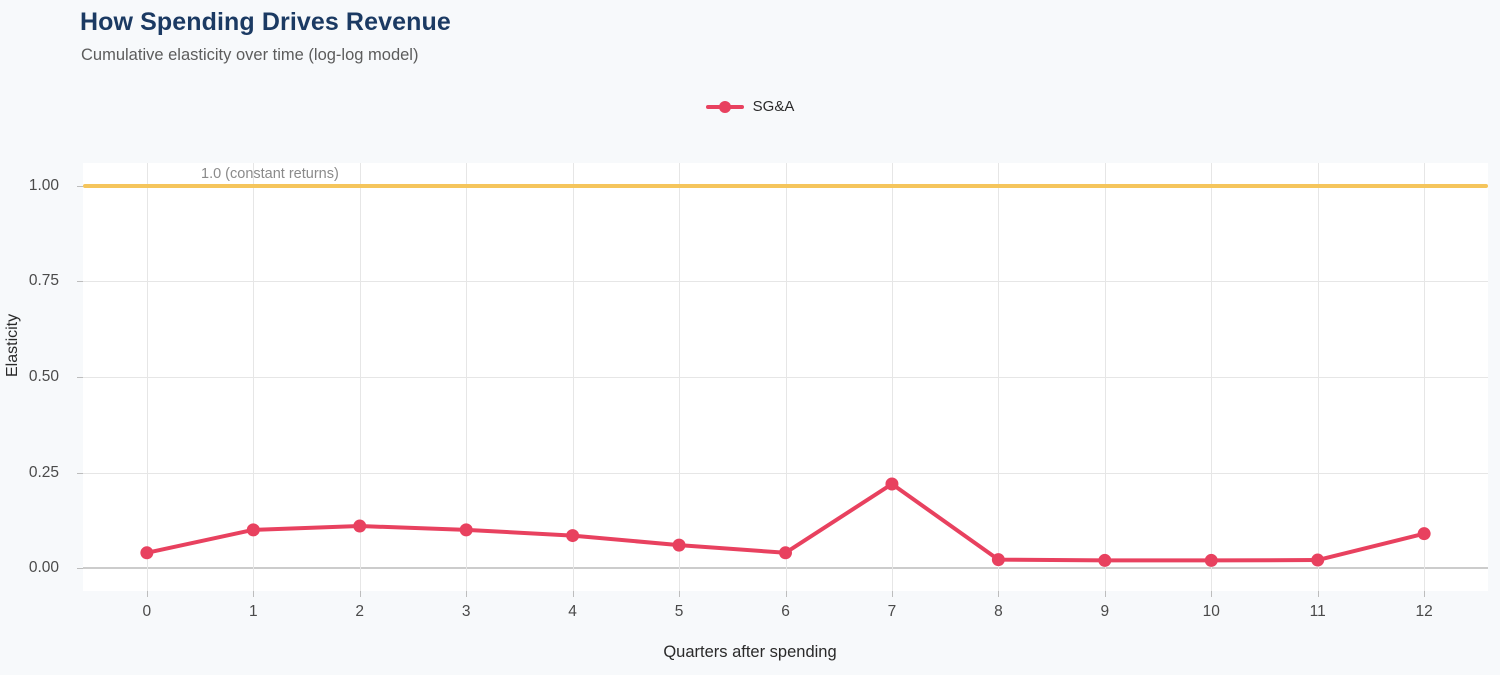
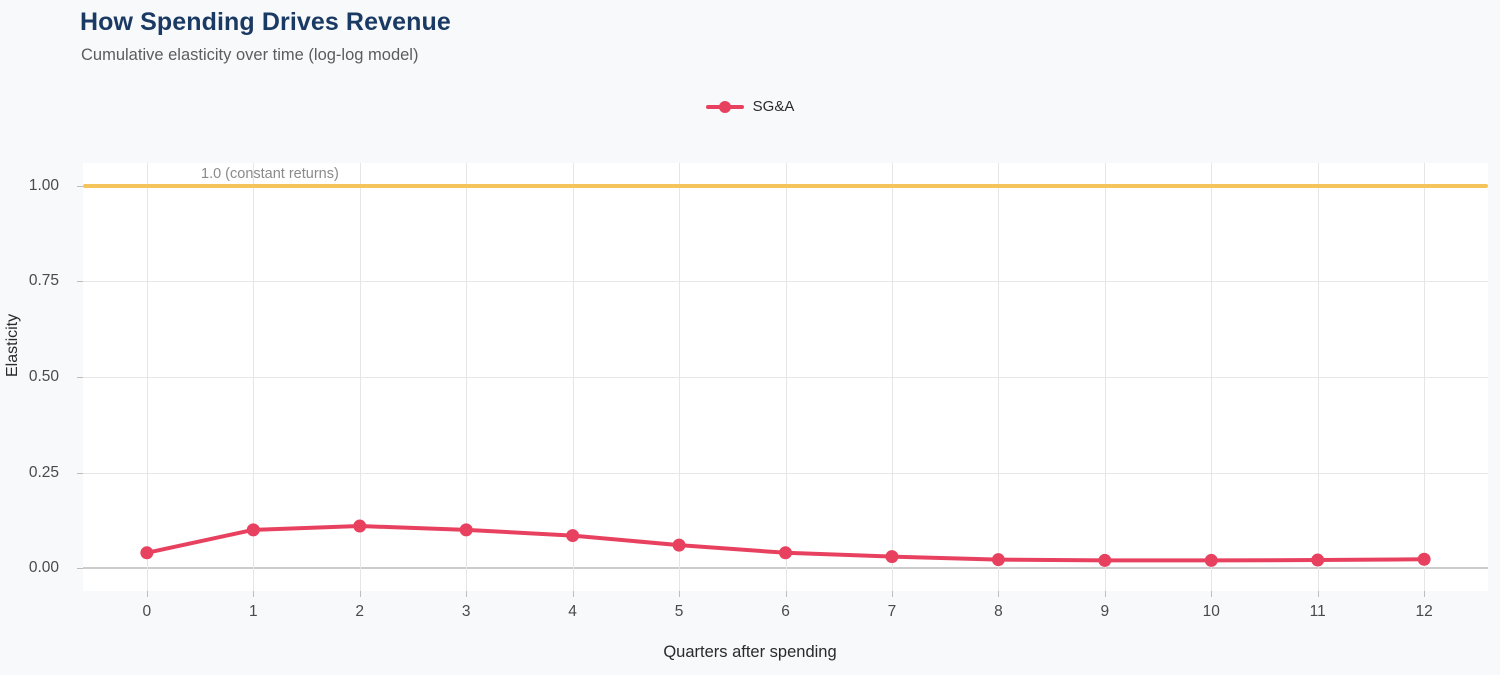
7: 0.22 -> 0.03
12: 0.09 -> 0.02
